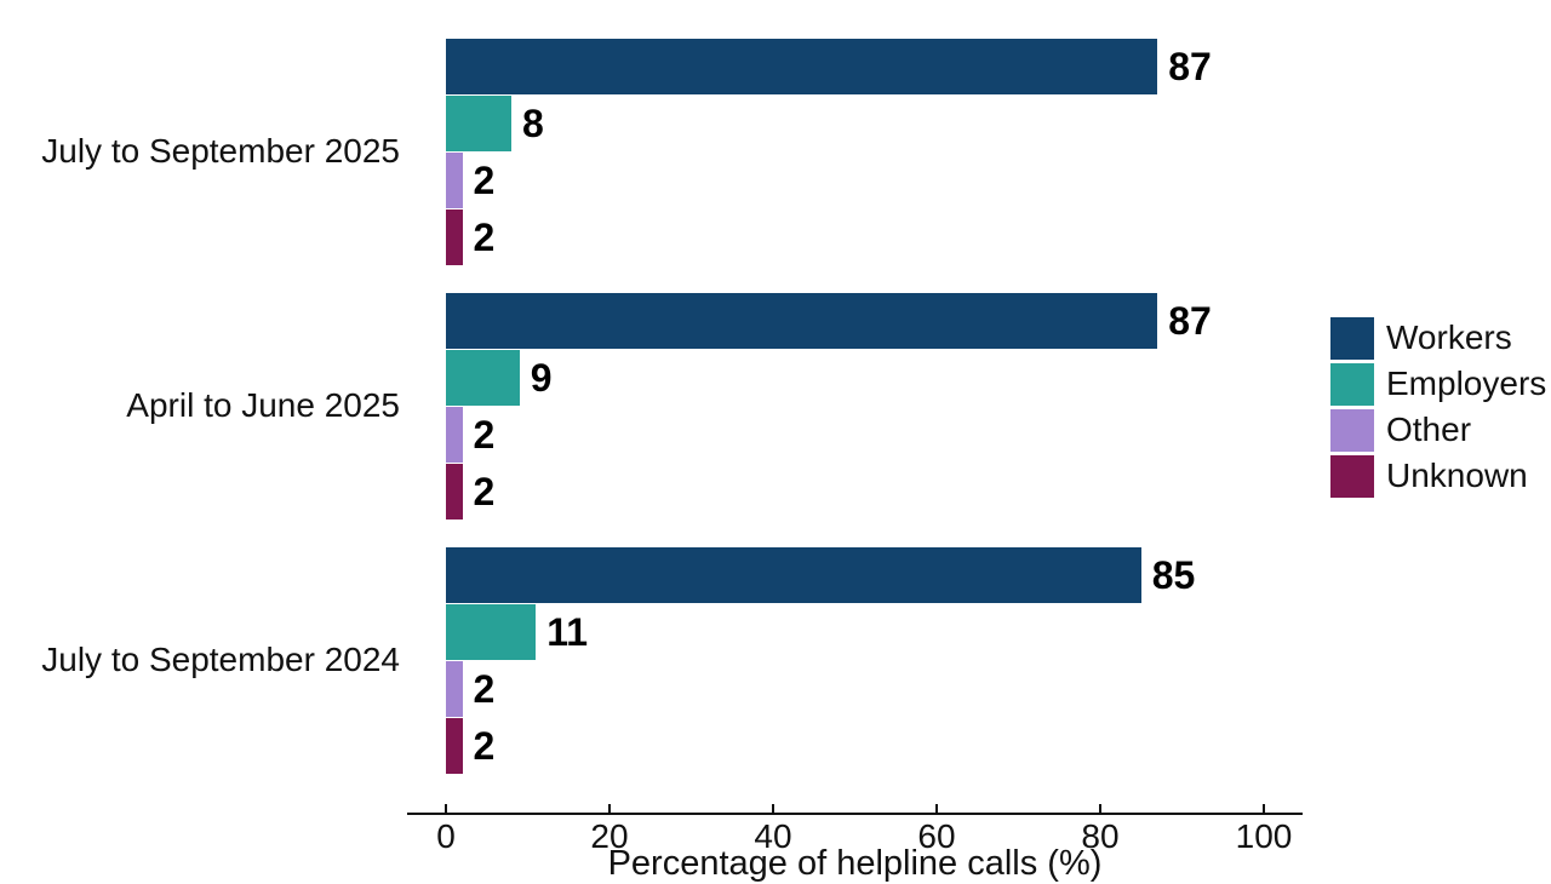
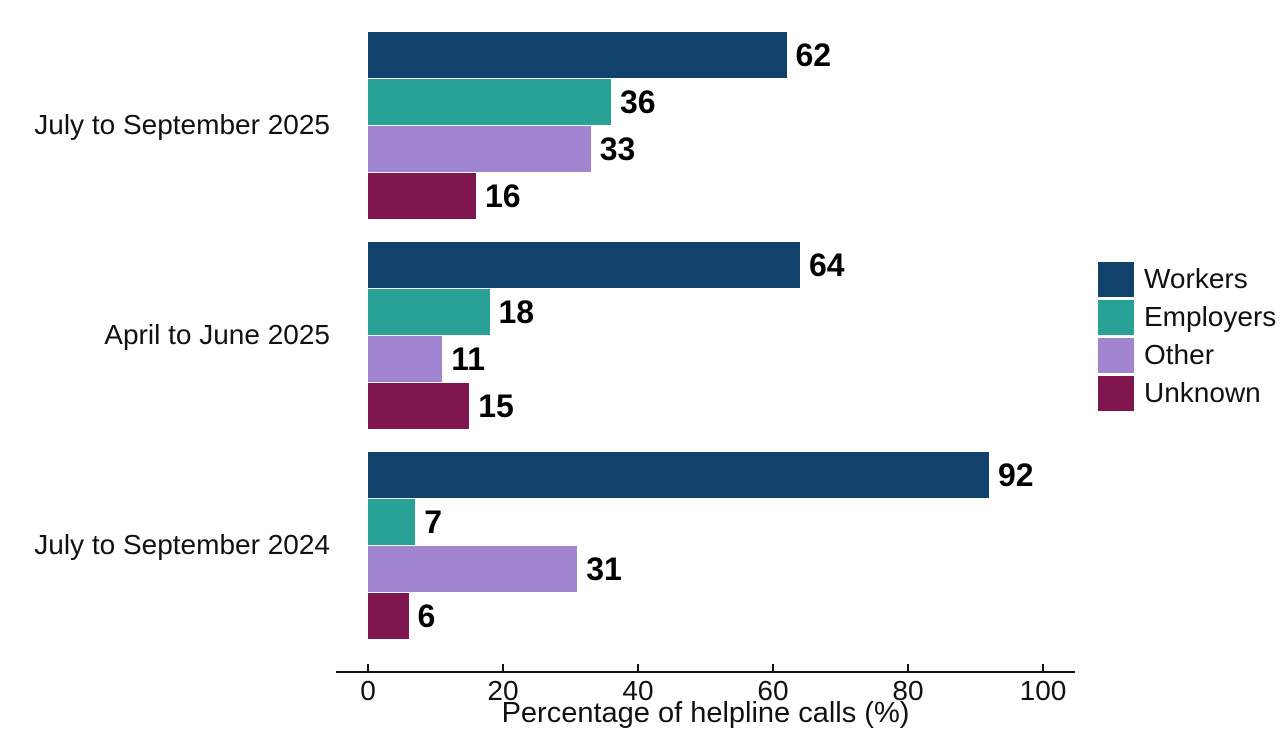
Workers/July to September 2025: 87 -> 62
Employers/July to September 2025: 8 -> 36
Other/July to September 2025: 2 -> 33
Unknown/July to September 2025: 2 -> 16
Workers/April to June 2025: 87 -> 64
Employers/April to June 2025: 9 -> 18
Other/April to June 2025: 2 -> 11
Unknown/April to June 2025: 2 -> 15
Workers/July to September 2024: 85 -> 92
Employers/July to September 2024: 11 -> 7
Other/July to September 2024: 2 -> 31
Unknown/July to September 2024: 2 -> 6
